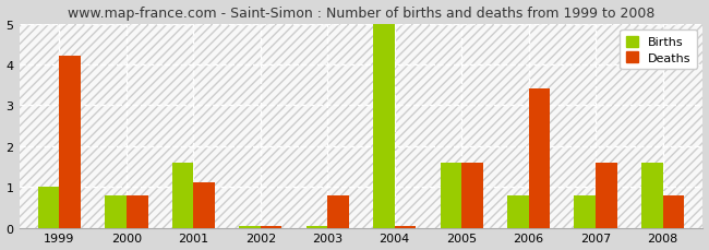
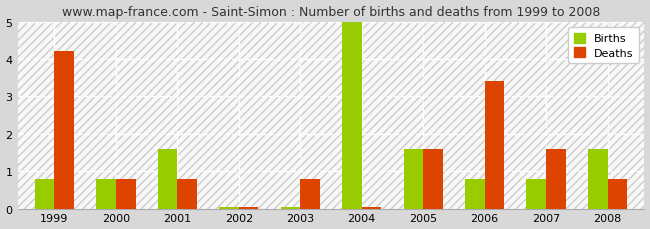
Births/1999: 1.00 -> 0.80
Deaths/2001: 1.10 -> 0.80
